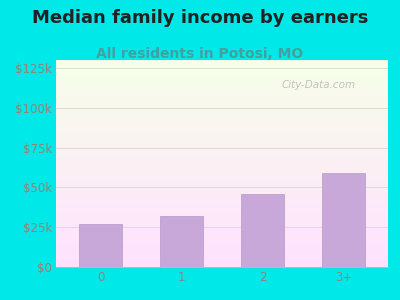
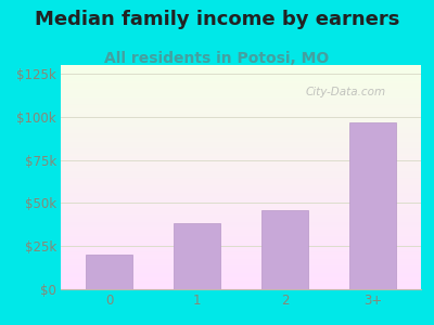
0: $27k -> $20k
1: $32k -> $38k
3+: $59k -> $97k
